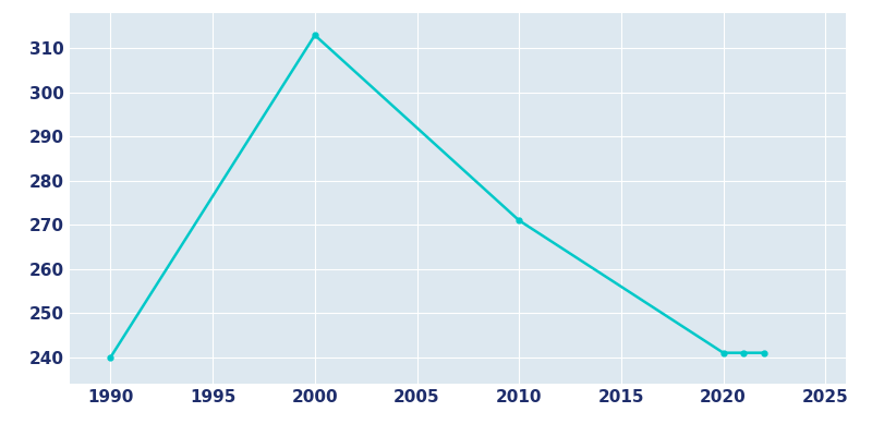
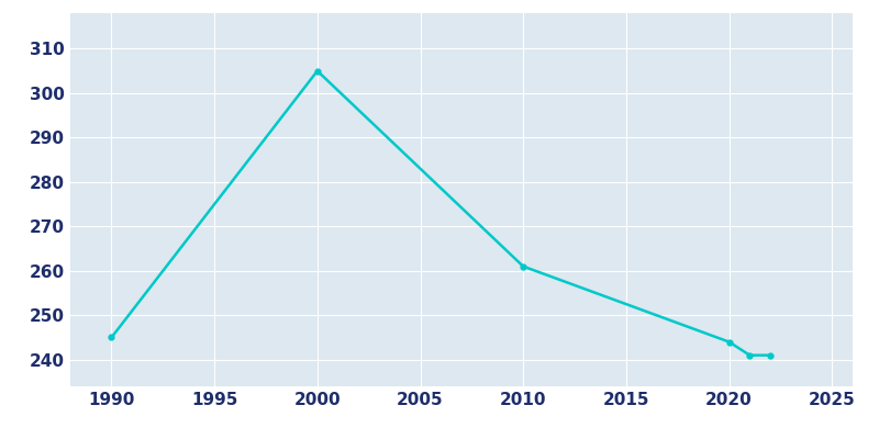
1990: 240 -> 245
2000: 313 -> 305
2010: 271 -> 261
2020: 241 -> 244
